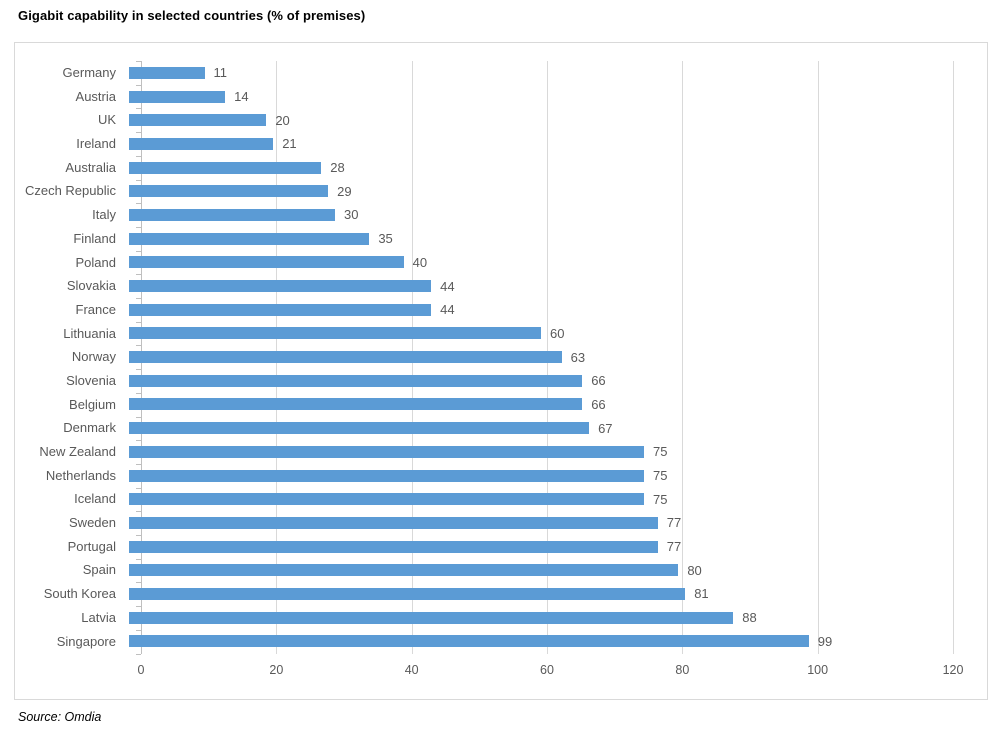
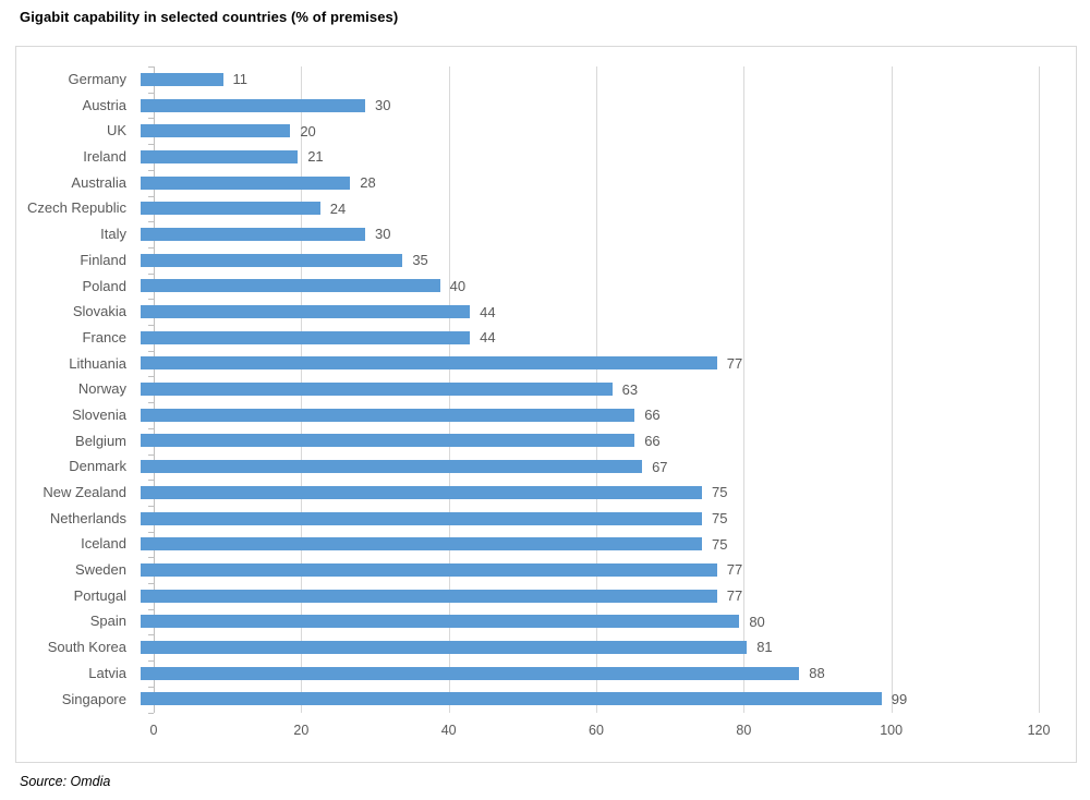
Austria: 14 -> 30
Czech Republic: 29 -> 24
Lithuania: 60 -> 77
